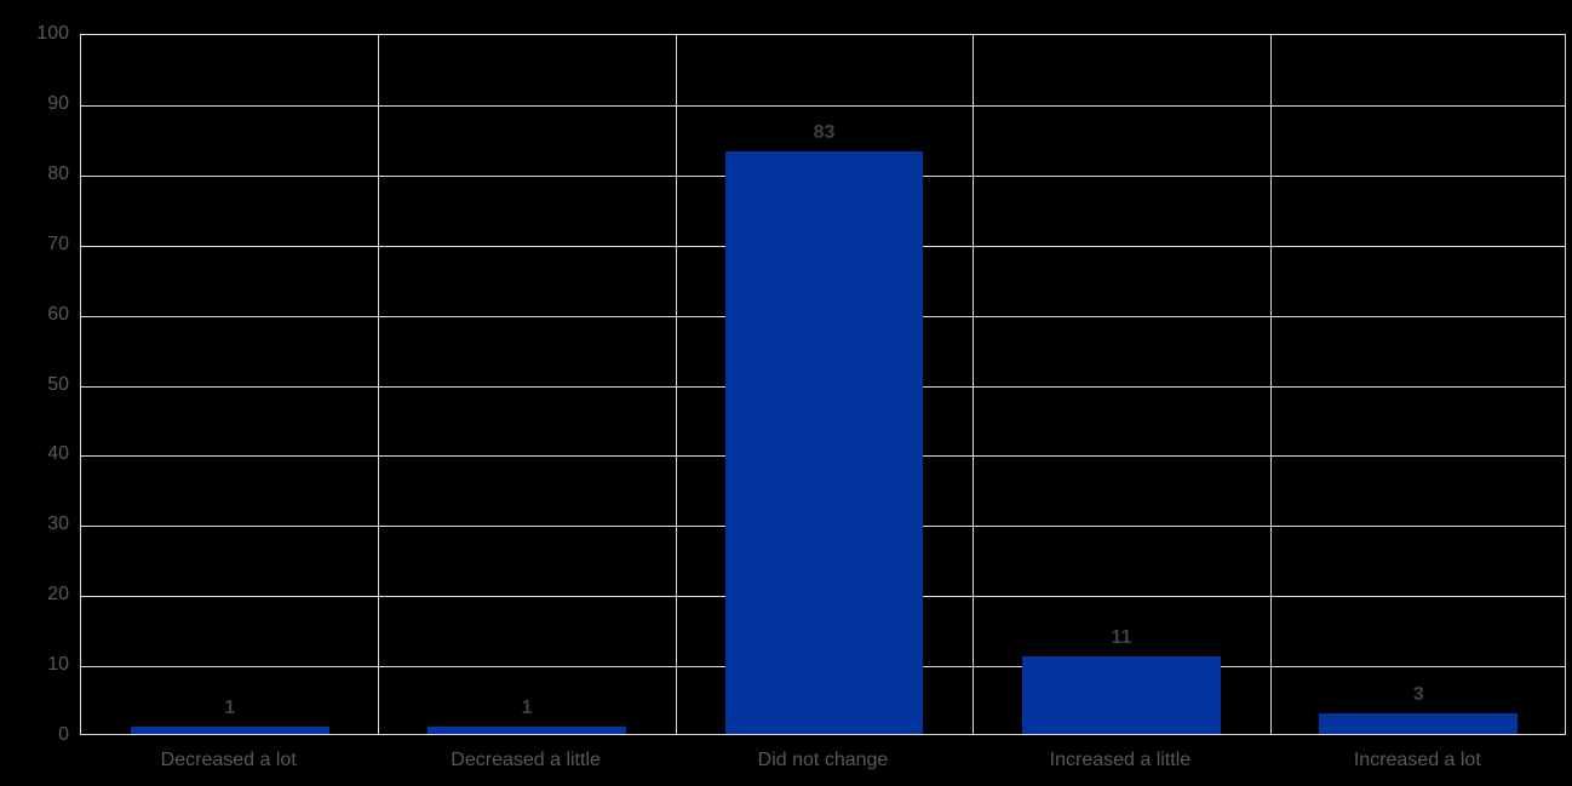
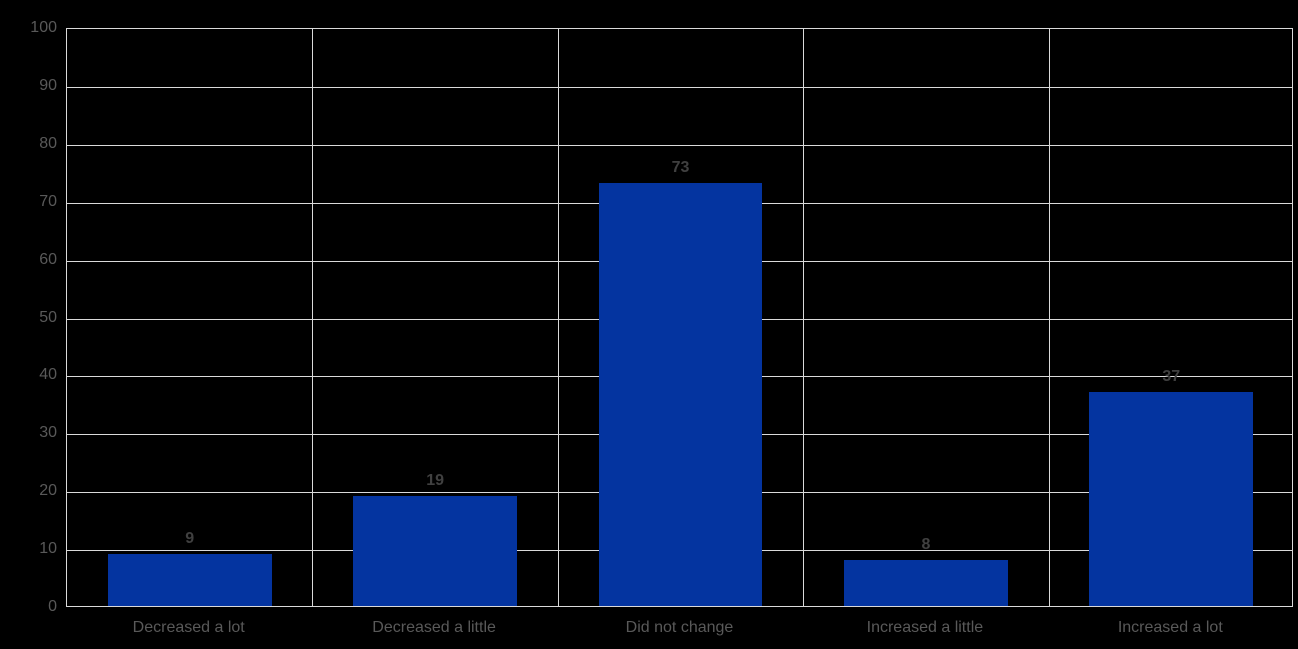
Decreased a lot: 1 -> 9
Decreased a little: 1 -> 19
Did not change: 83 -> 73
Increased a little: 11 -> 8
Increased a lot: 3 -> 37
